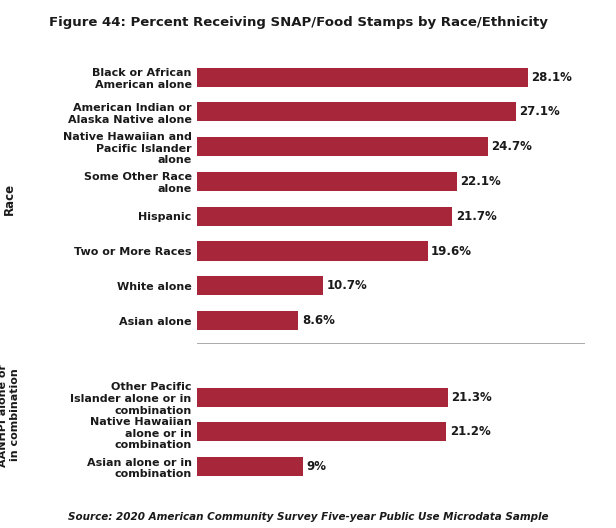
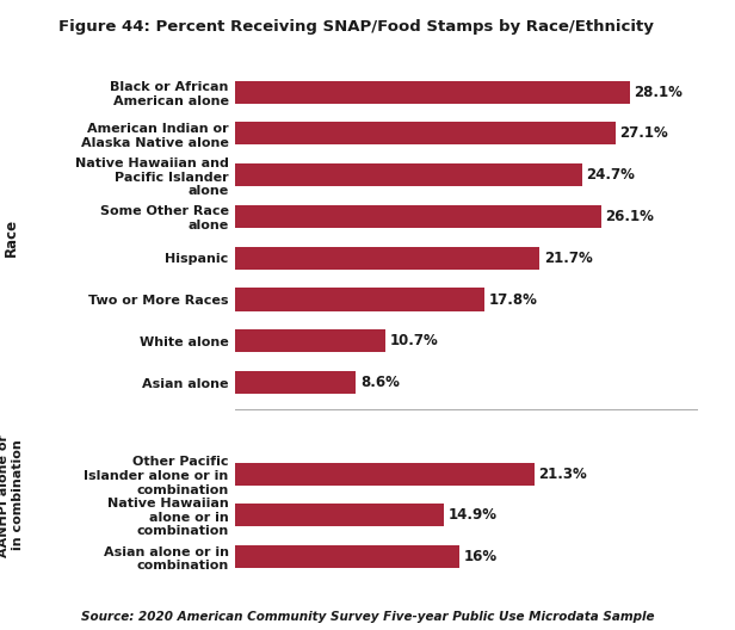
Some Other Race alone: 22.1% -> 26.1%
Two or More Races: 19.6% -> 17.8%
Native Hawaiian alone or in combination: 21.2% -> 14.9%
Asian alone or in combination: 9% -> 16%
